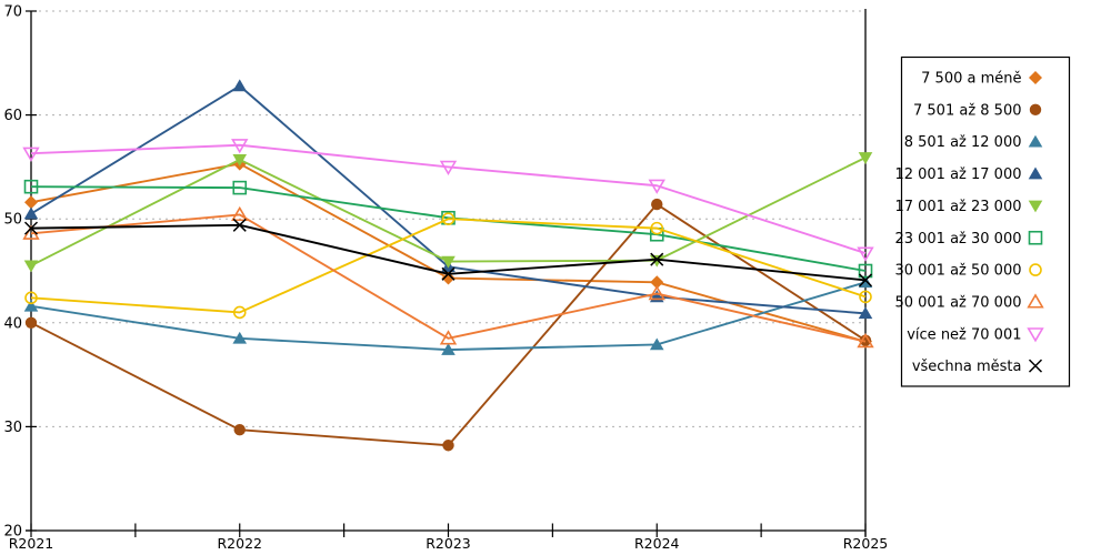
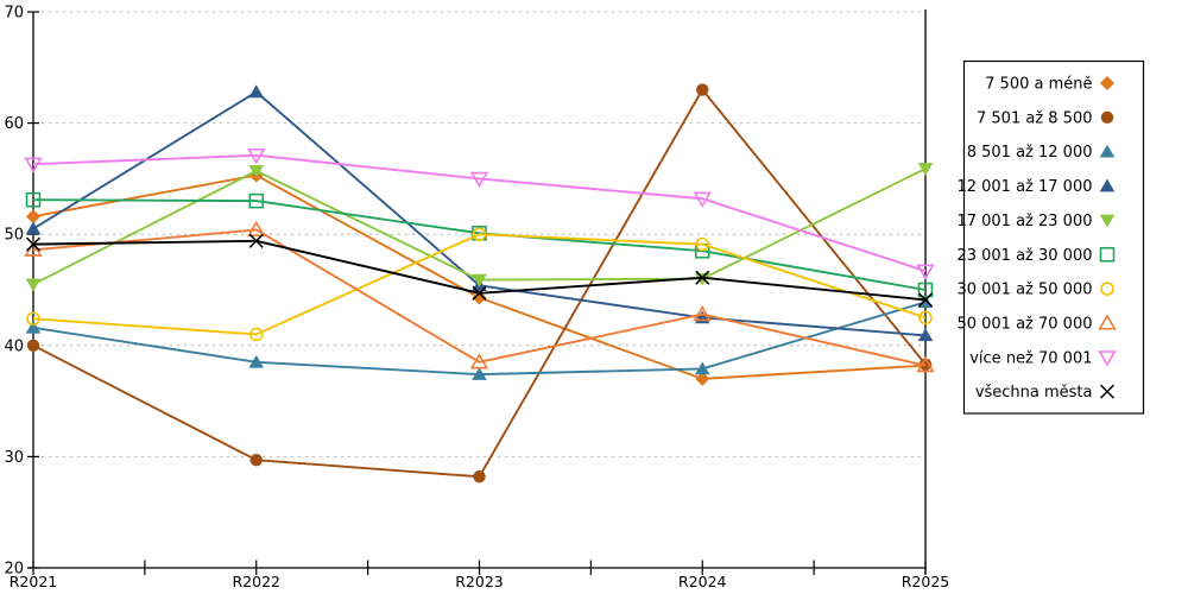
7 500 a méně/R2024: 44 -> 37
7 501 až 8 500/R2024: 51 -> 63
